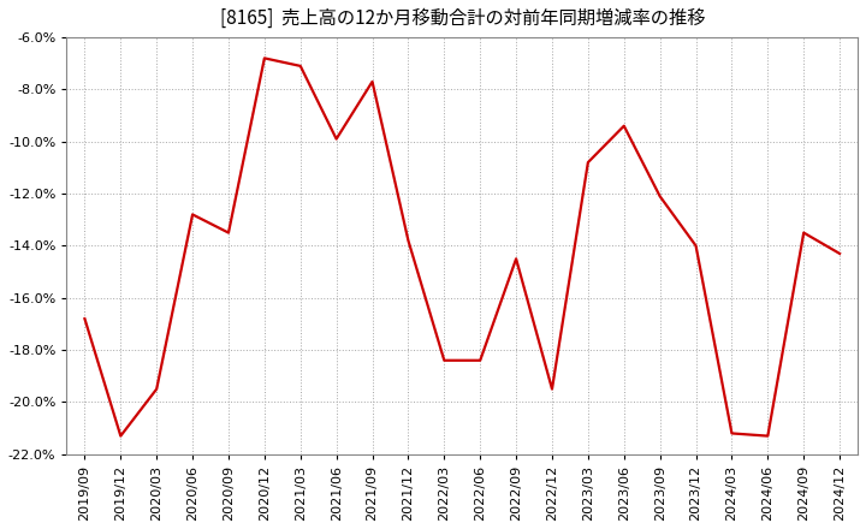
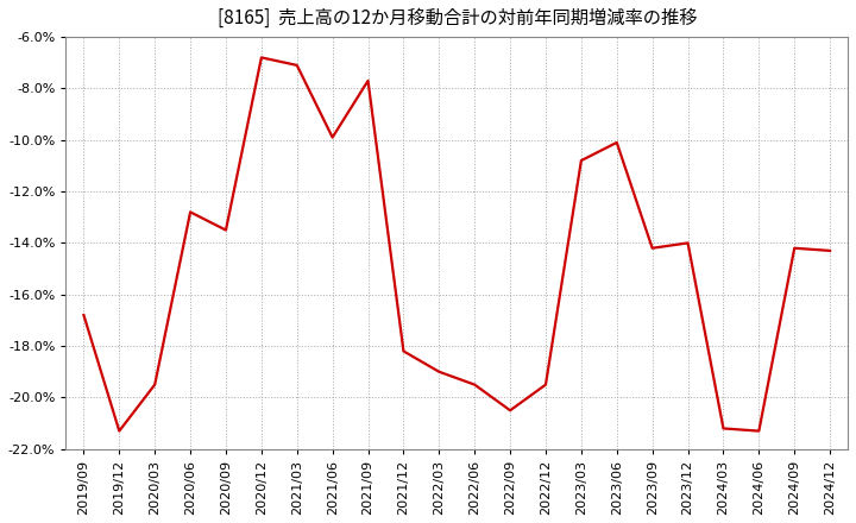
2021/12: -13.8% -> -18.2%
2022/03: -18.4% -> -19.0%
2022/06: -18.4% -> -19.5%
2022/09: -14.5% -> -20.5%
2023/06: -9.4% -> -10.1%
2023/09: -12.1% -> -14.2%
2024/09: -13.5% -> -14.2%
